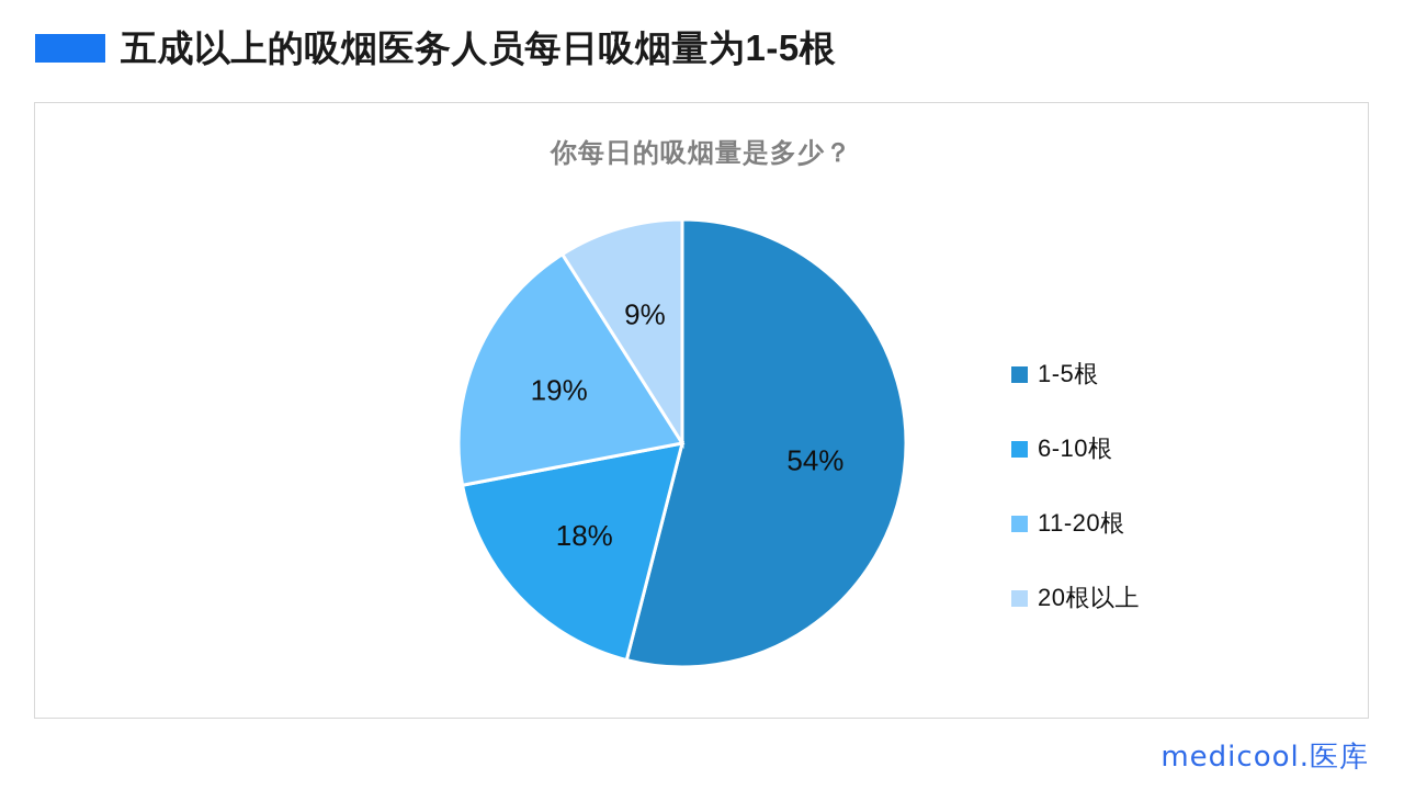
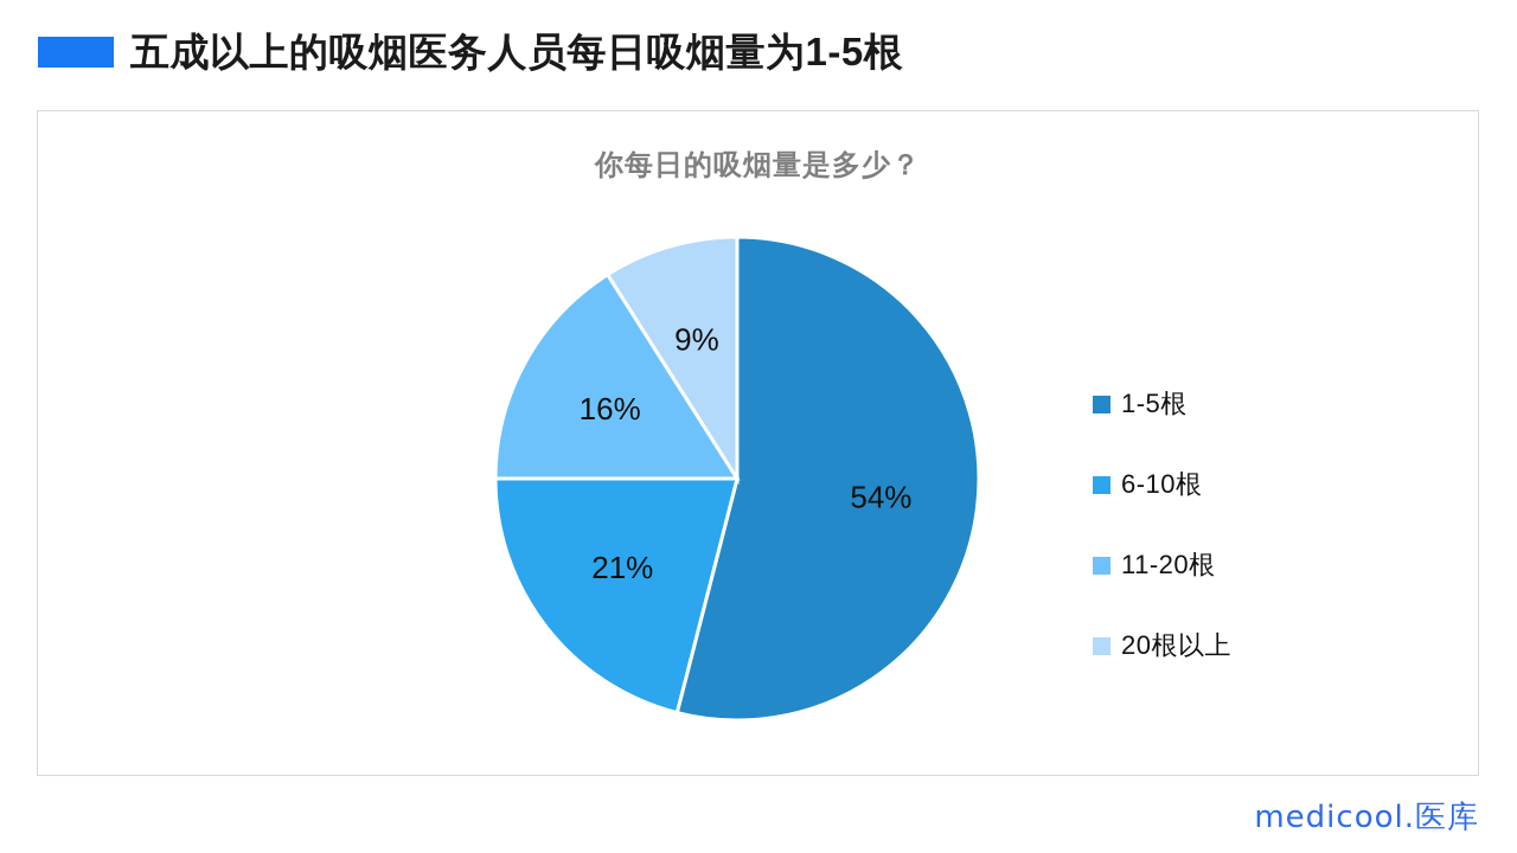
6-10根: 18% -> 21%
11-20根: 19% -> 16%
